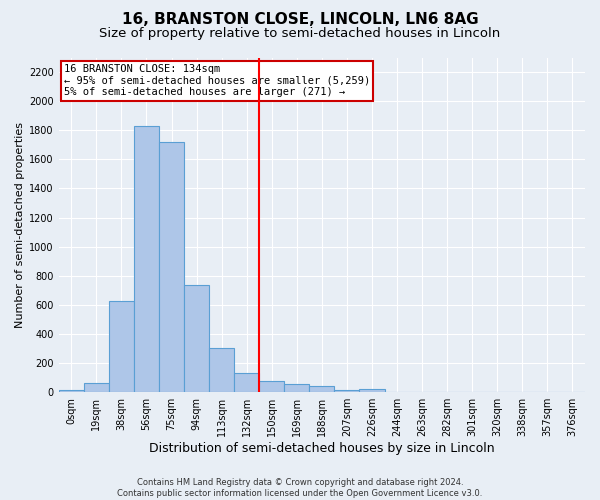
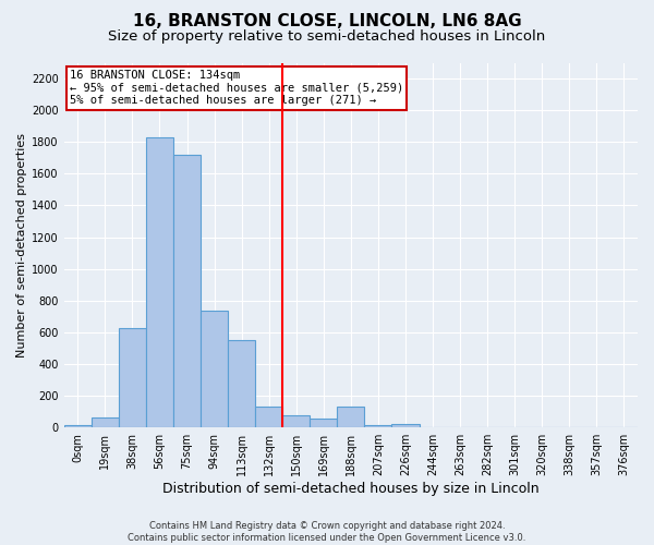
113sqm: 300 -> 550
188sqm: 40 -> 130
